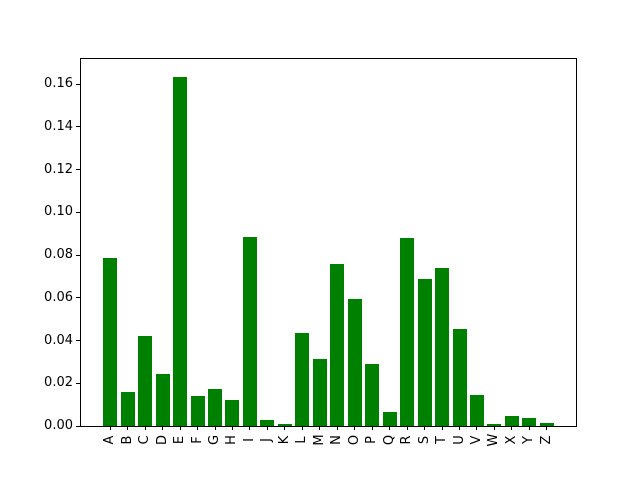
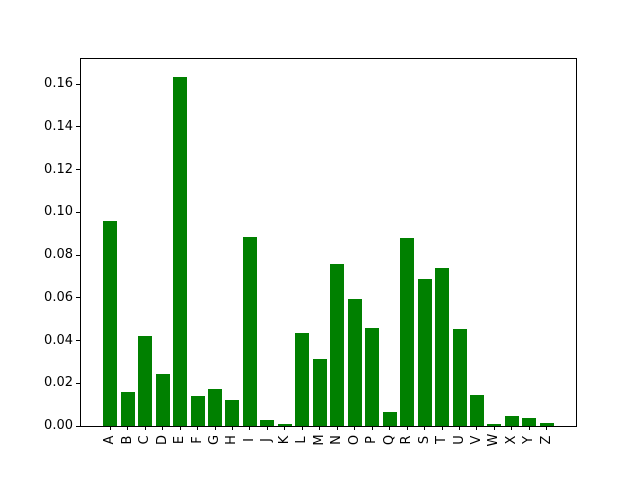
A: 0.079 -> 0.096
P: 0.029 -> 0.046
